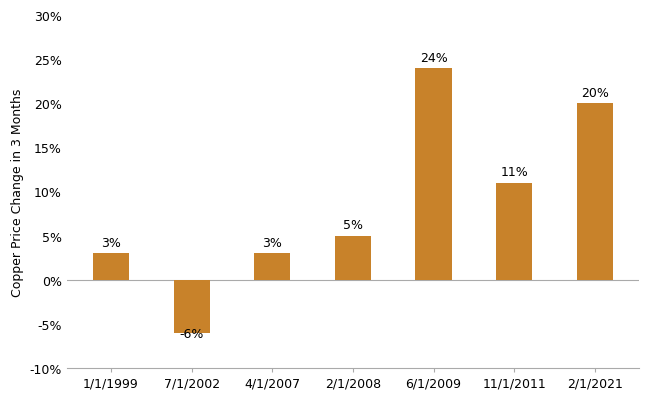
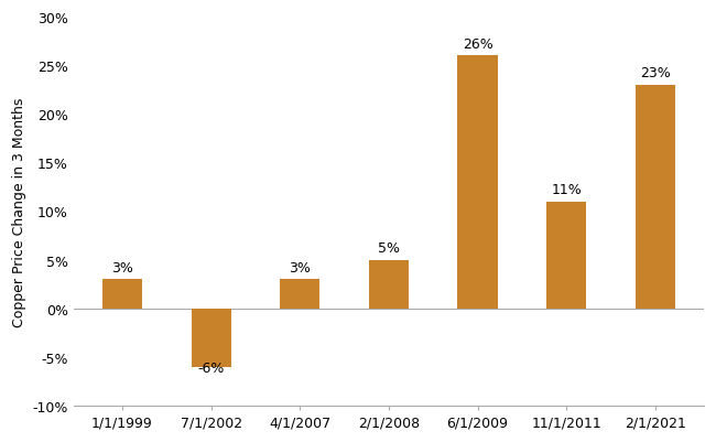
6/1/2009: 24% -> 26%
2/1/2021: 20% -> 23%
